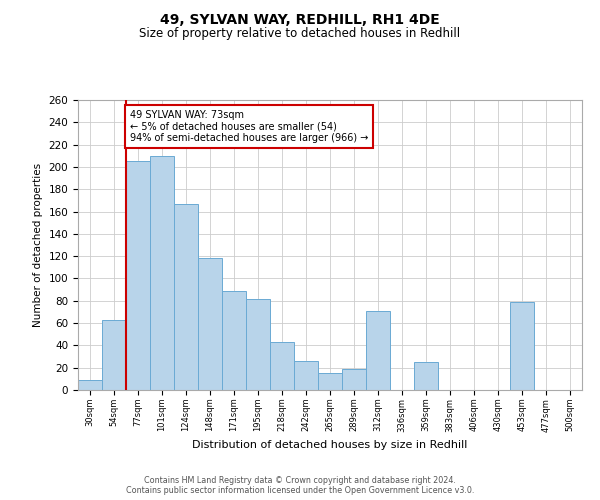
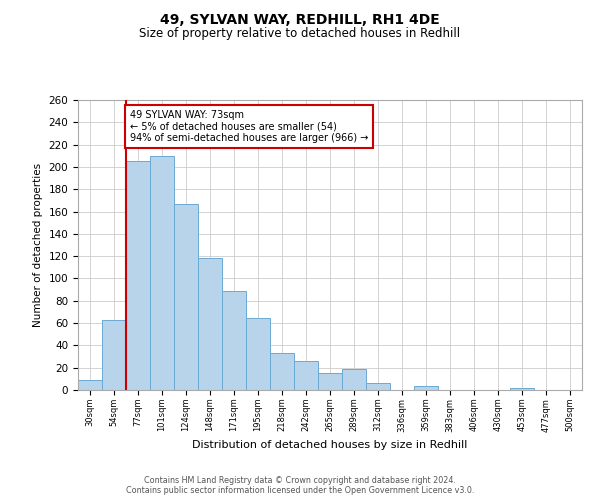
195sqm: 82 -> 65
218sqm: 43 -> 33
312sqm: 71 -> 6
359sqm: 25 -> 4
453sqm: 79 -> 2
